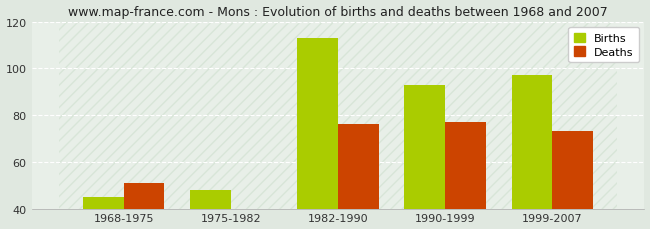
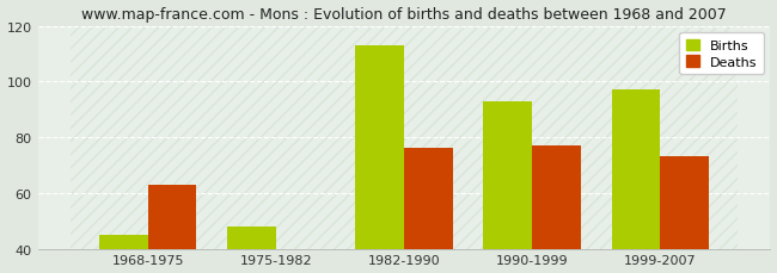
Deaths/1968-1975: 51 -> 63
